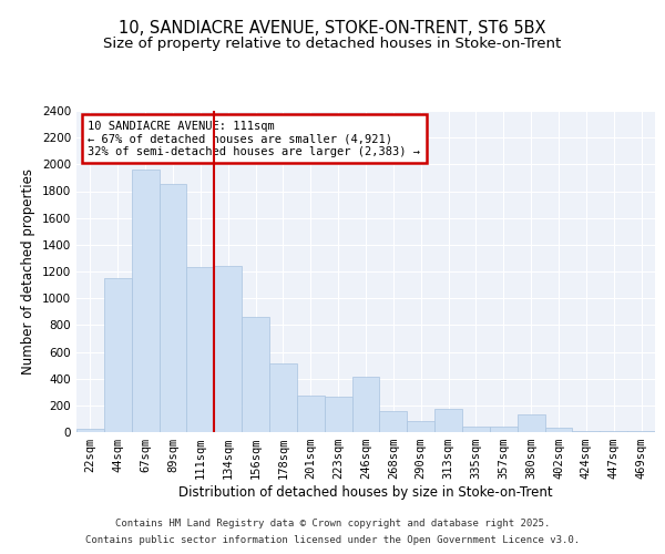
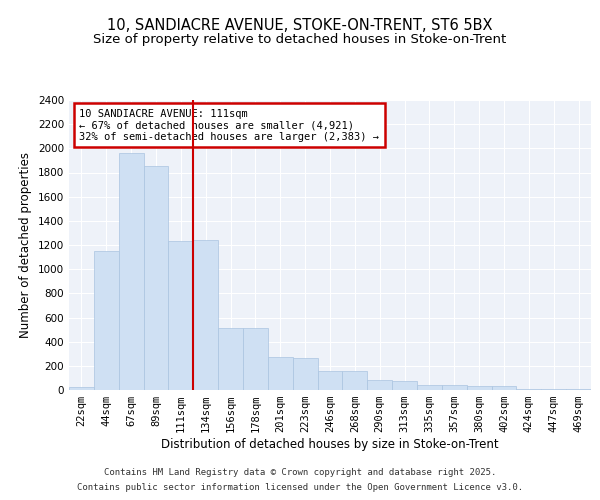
156sqm: 860 -> 510
246sqm: 410 -> 160
313sqm: 170 -> 80
380sqm: 130 -> 40
